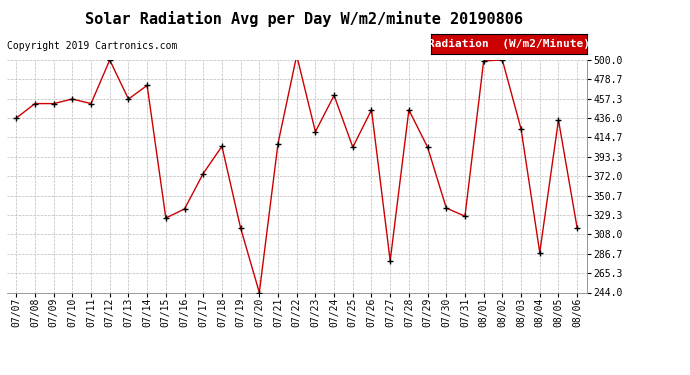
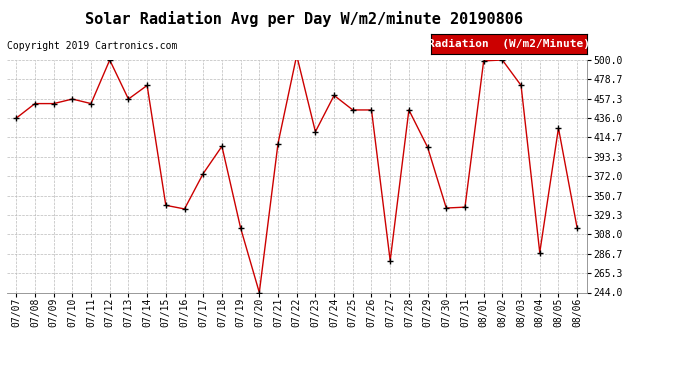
07/15: 326 -> 340
07/25: 404 -> 445
07/31: 328 -> 338
08/03: 424 -> 472
08/05: 434 -> 425
